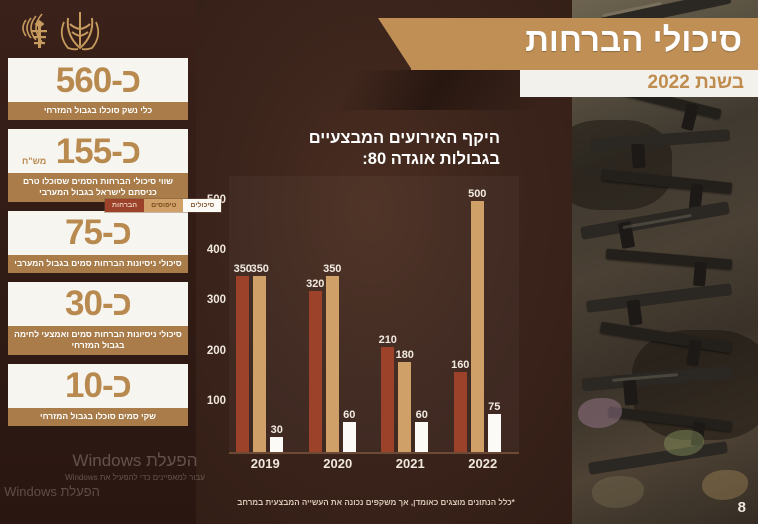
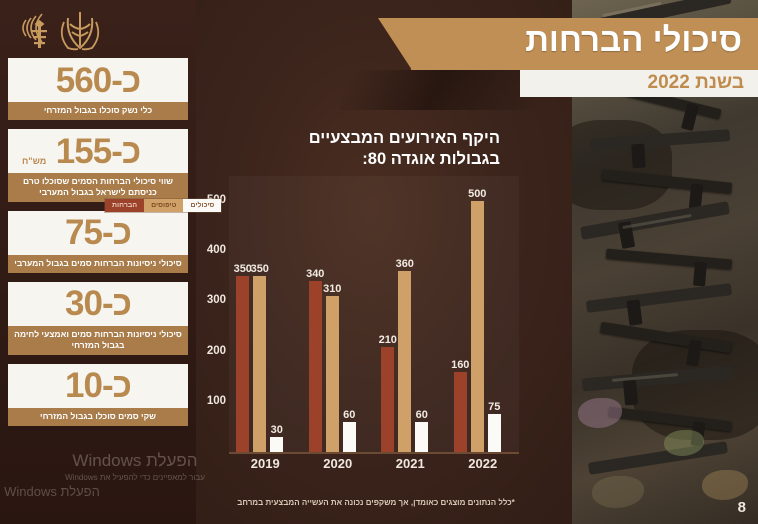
הברחות/2020: 320 -> 340
טיפוסים/2020: 350 -> 310
טיפוסים/2021: 180 -> 360
